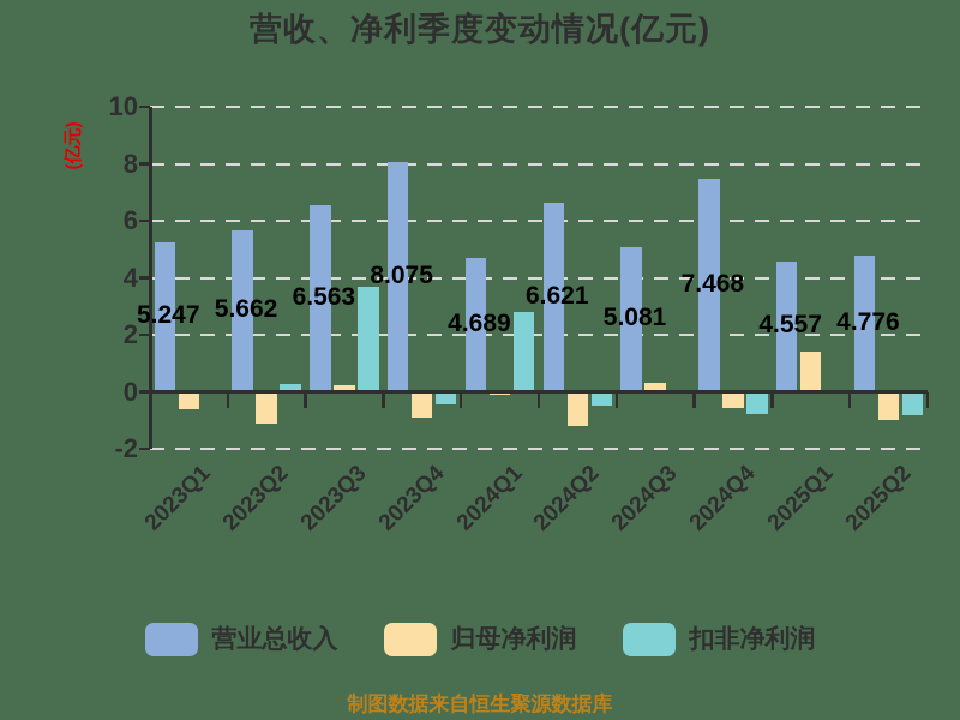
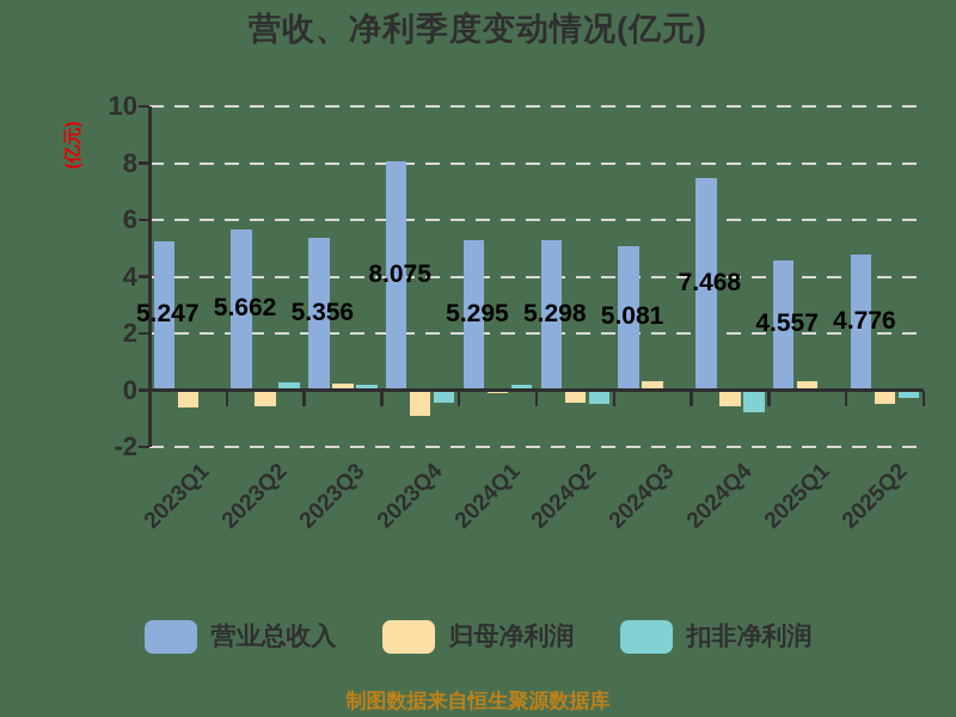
归母净利润/2023Q2: -1.1 -> -0.6
营业总收入/2023Q3: 6.563 -> 5.356
扣非净利润/2023Q3: 3.7 -> 0.2
营业总收入/2024Q1: 4.689 -> 5.295
扣非净利润/2024Q1: 2.8 -> 0.2
营业总收入/2024Q2: 6.621 -> 5.298
归母净利润/2024Q2: -1.2 -> -0.5
归母净利润/2025Q1: 1.4 -> 0.3
归母净利润/2025Q2: -1.0 -> -0.5
扣非净利润/2025Q2: -0.8 -> -0.3
